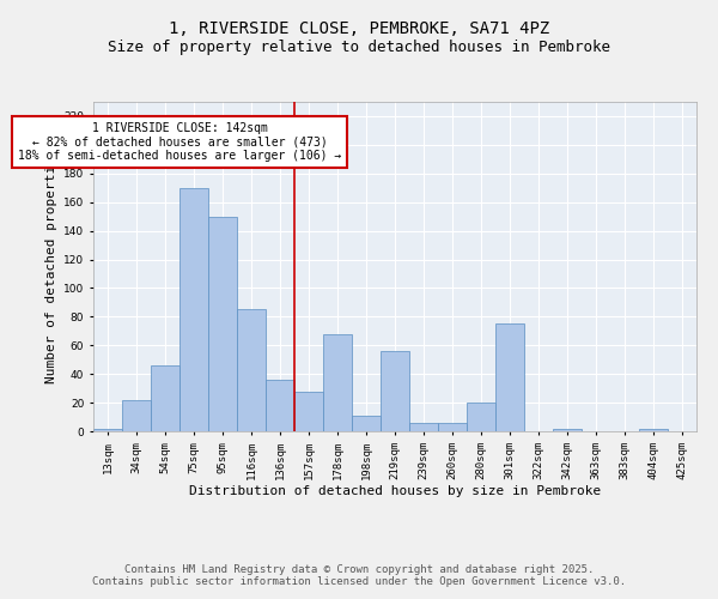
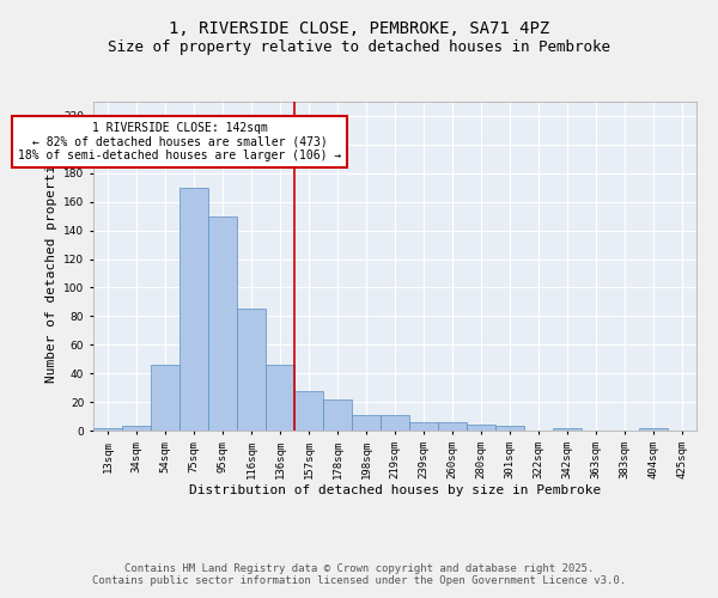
34sqm: 22 -> 3
136sqm: 36 -> 46
178sqm: 68 -> 22
219sqm: 56 -> 11
280sqm: 20 -> 4
301sqm: 75 -> 3
